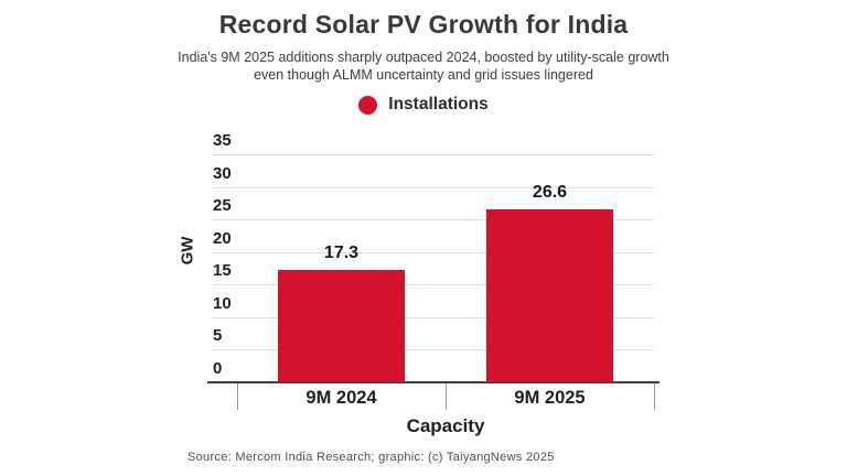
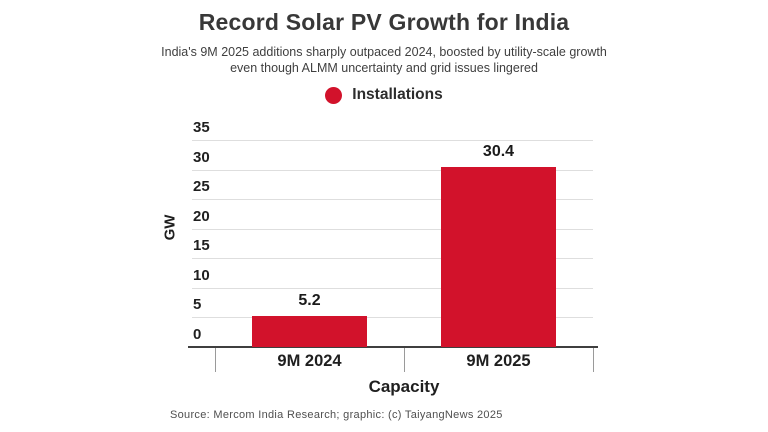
9M 2024: 17.3 -> 5.2
9M 2025: 26.6 -> 30.4
